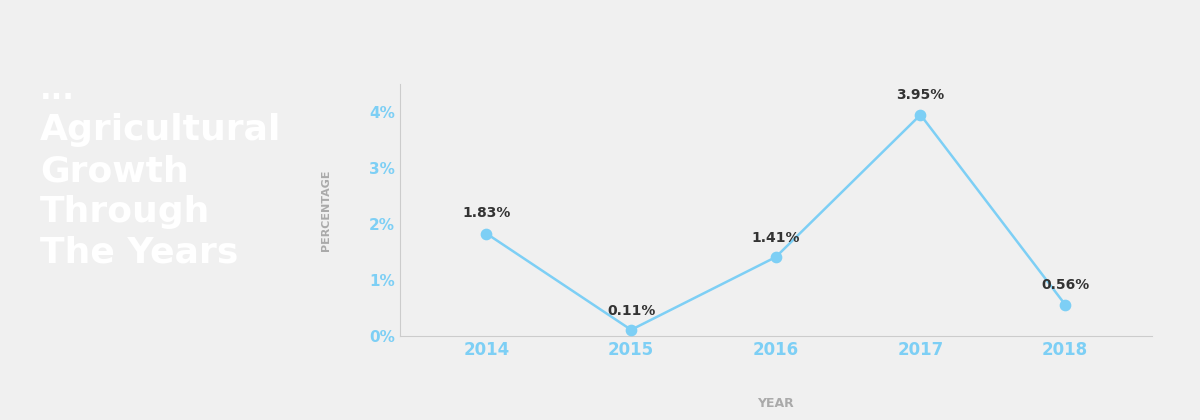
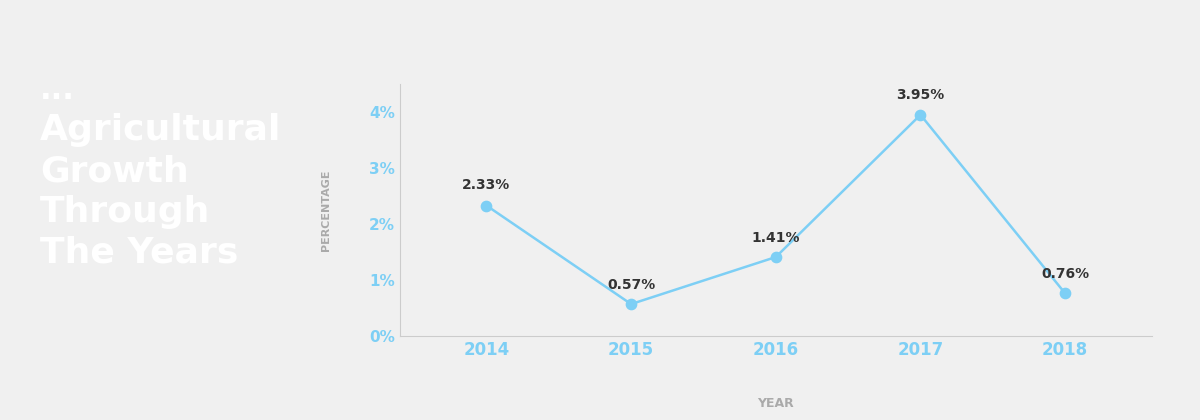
2014: 1.83% -> 2.33%
2015: 0.11% -> 0.57%
2018: 0.56% -> 0.76%
